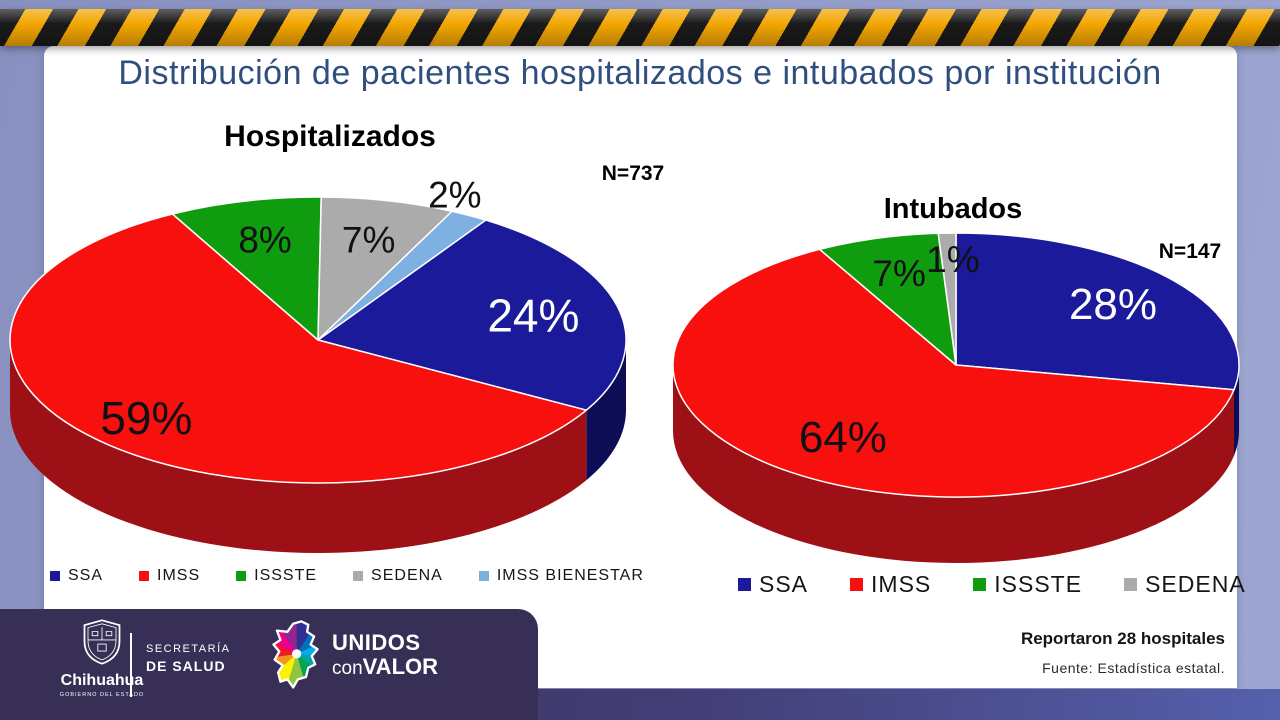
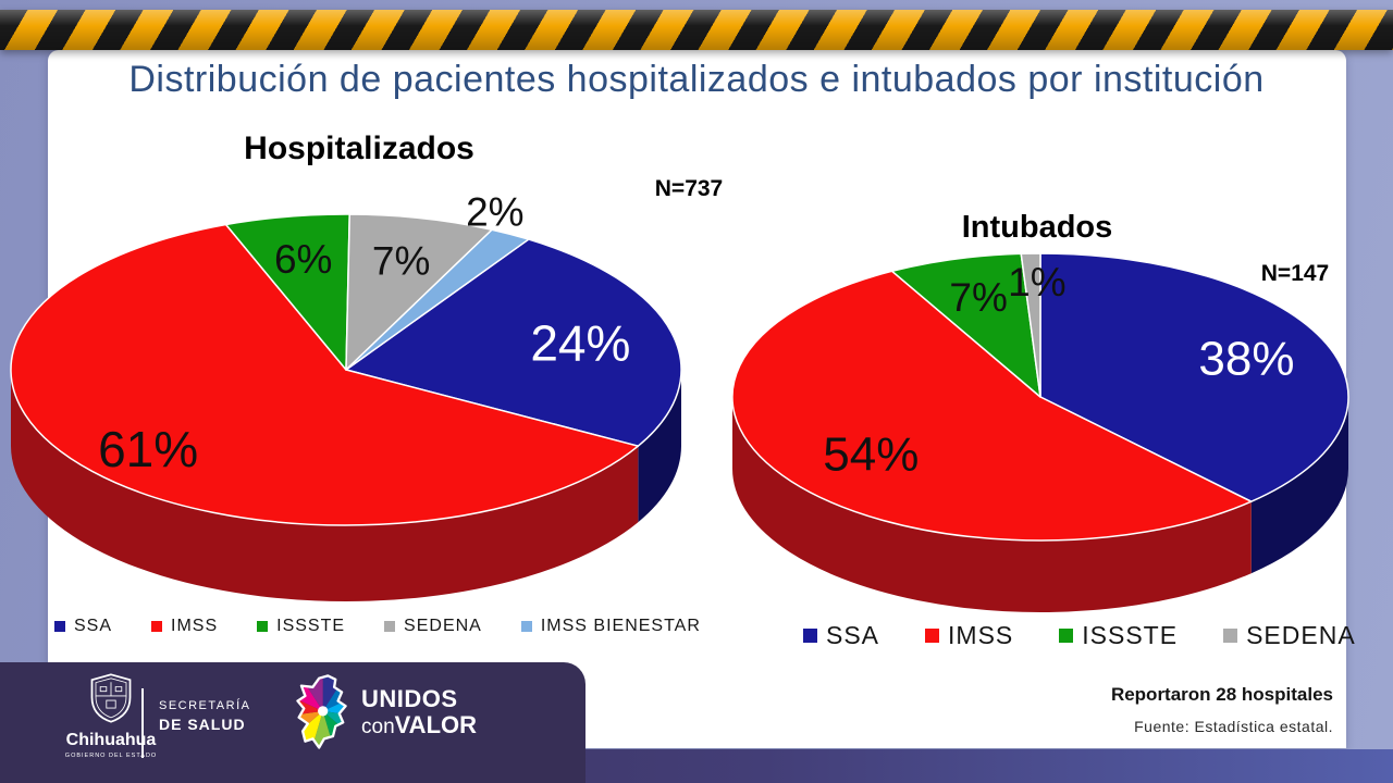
Hospitalizados/IMSS: 59% -> 61%
Hospitalizados/ISSSTE: 8% -> 6%
Intubados/SSA: 28% -> 38%
Intubados/IMSS: 64% -> 54%
